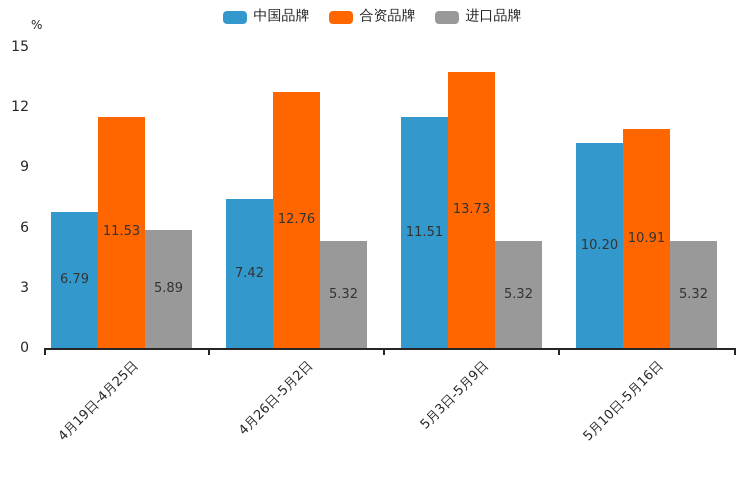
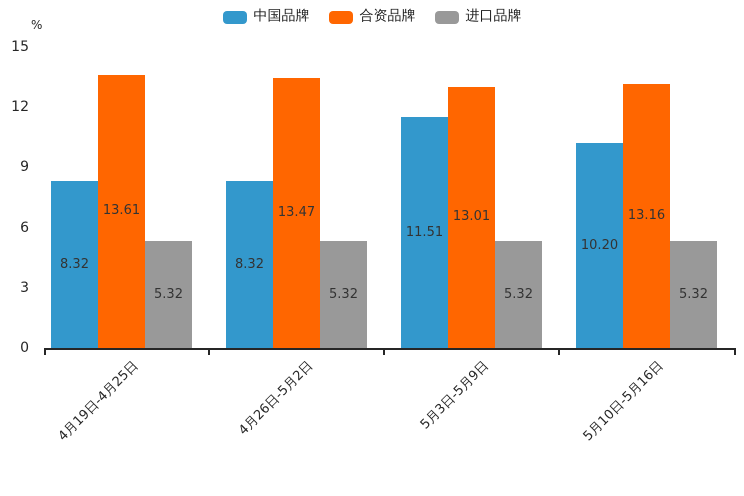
中国品牌/4月19日-4月25日: 6.79 -> 8.32
合资品牌/4月19日-4月25日: 11.53 -> 13.61
进口品牌/4月19日-4月25日: 5.89 -> 5.32
中国品牌/4月26日-5月2日: 7.42 -> 8.32
合资品牌/4月26日-5月2日: 12.76 -> 13.47
合资品牌/5月3日-5月9日: 13.73 -> 13.01
合资品牌/5月10日-5月16日: 10.91 -> 13.16
